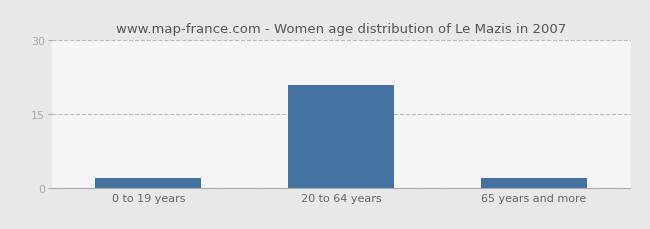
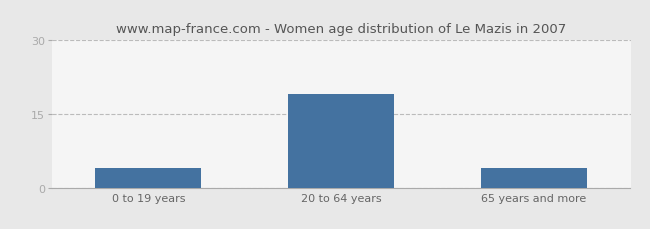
0 to 19 years: 2 -> 4
20 to 64 years: 21 -> 19
65 years and more: 2 -> 4
